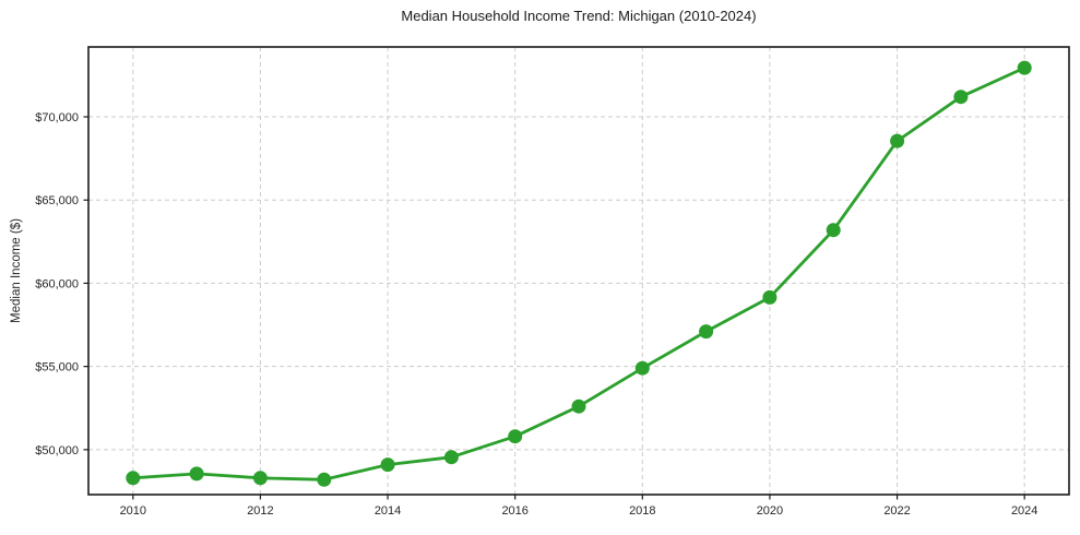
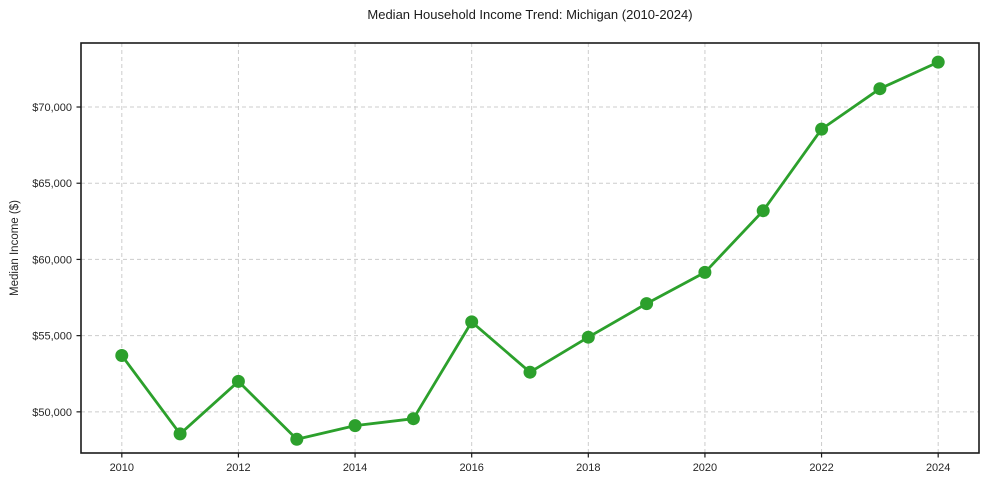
2010: $48300 -> $53700
2012: $48300 -> $52000
2016: $50800 -> $55900
